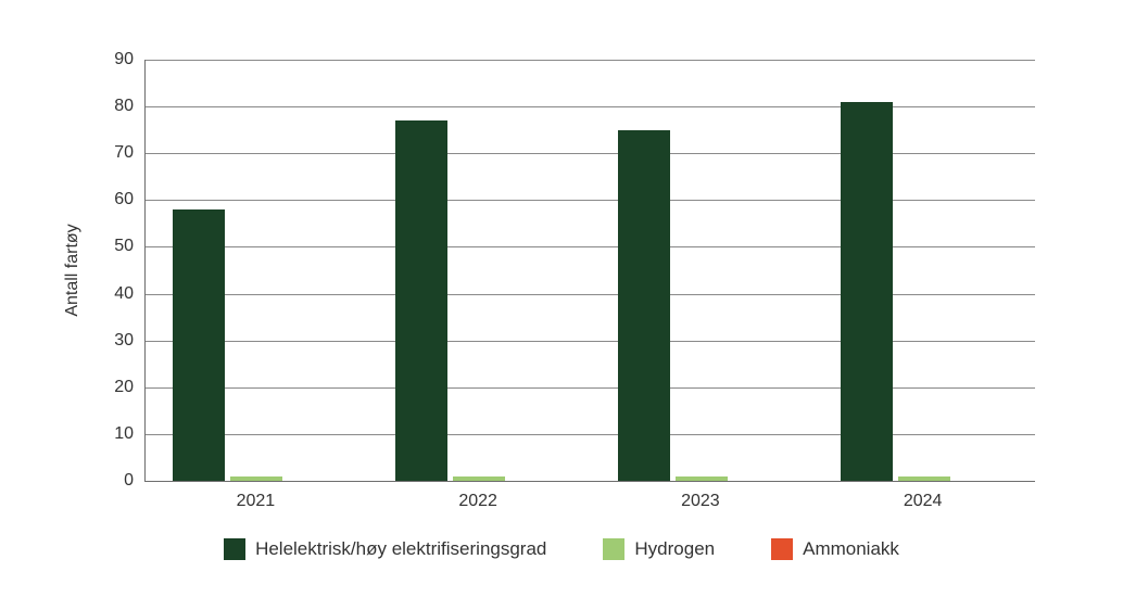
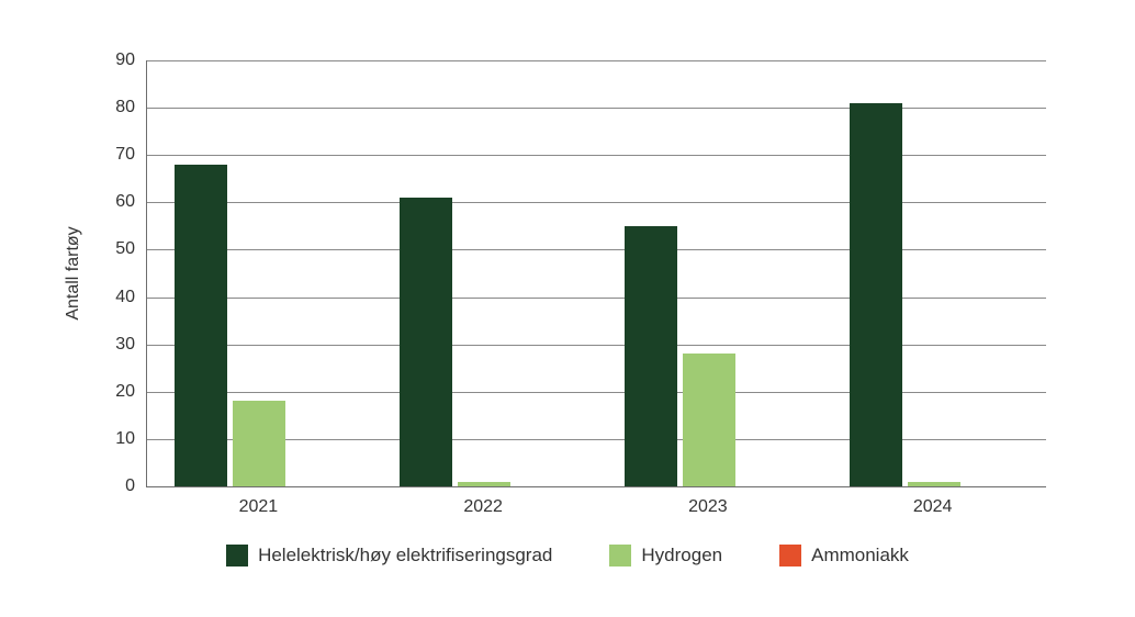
Helelektrisk/høy elektrifiseringsgrad/2021: 58 -> 68
Hydrogen/2021: 1 -> 18
Helelektrisk/høy elektrifiseringsgrad/2022: 77 -> 61
Helelektrisk/høy elektrifiseringsgrad/2023: 75 -> 55
Hydrogen/2023: 1 -> 28
